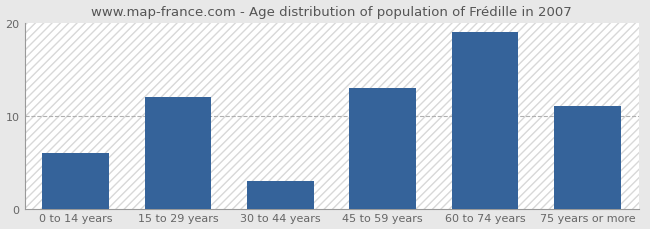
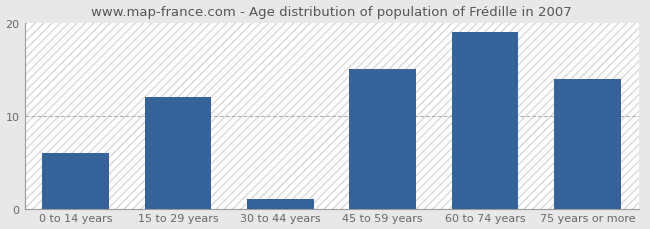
30 to 44 years: 3 -> 1
45 to 59 years: 13 -> 15
75 years or more: 11 -> 14
